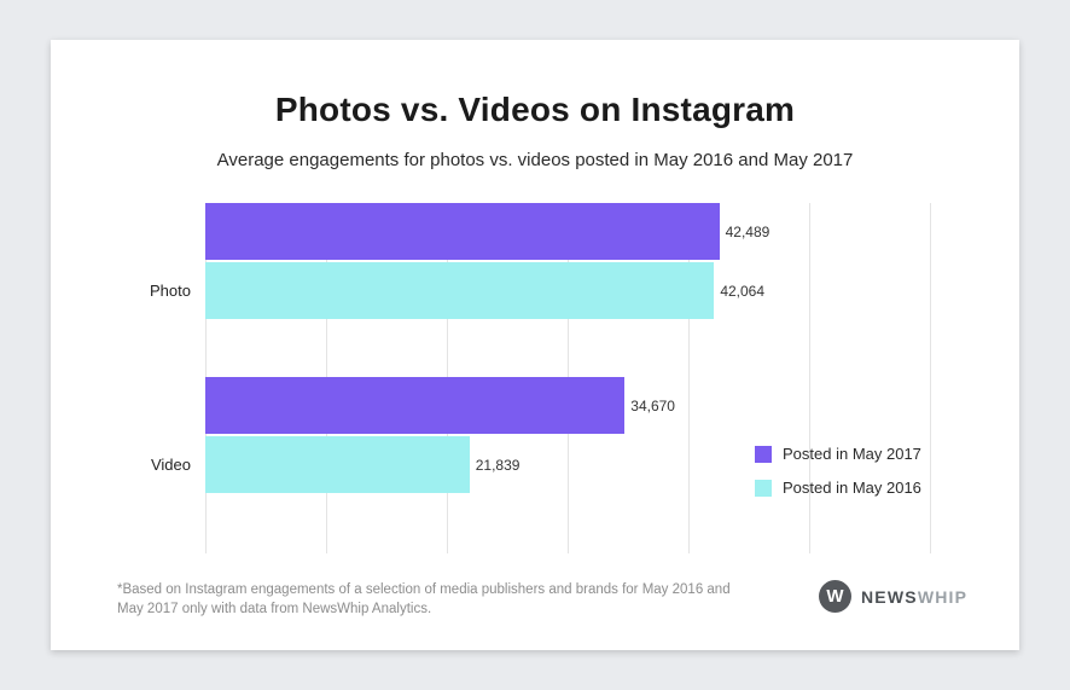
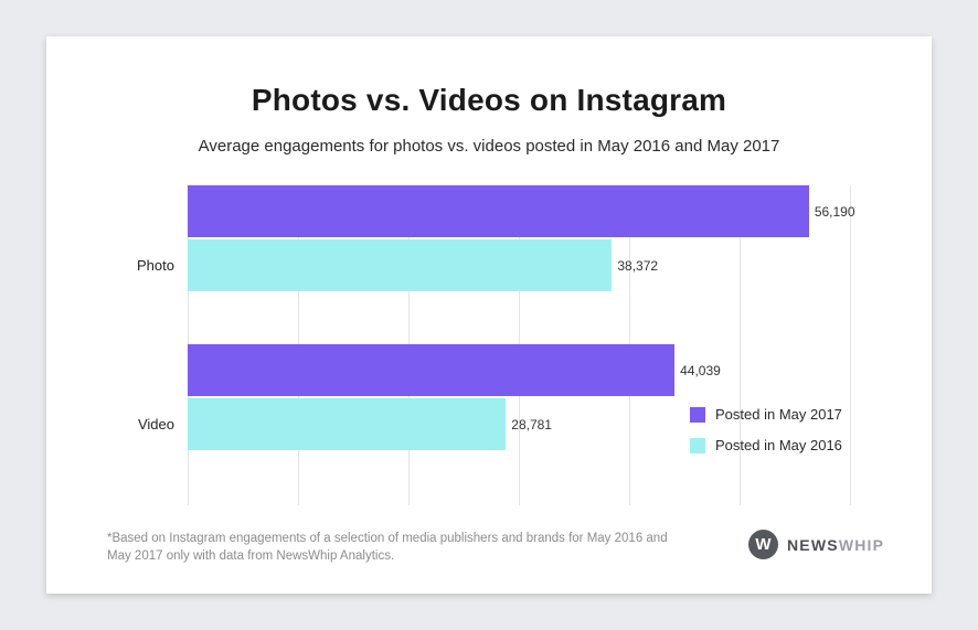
Posted in May 2017/Photo: 42,489 -> 56,190
Posted in May 2016/Photo: 42,064 -> 38,372
Posted in May 2017/Video: 34,670 -> 44,039
Posted in May 2016/Video: 21,839 -> 28,781
